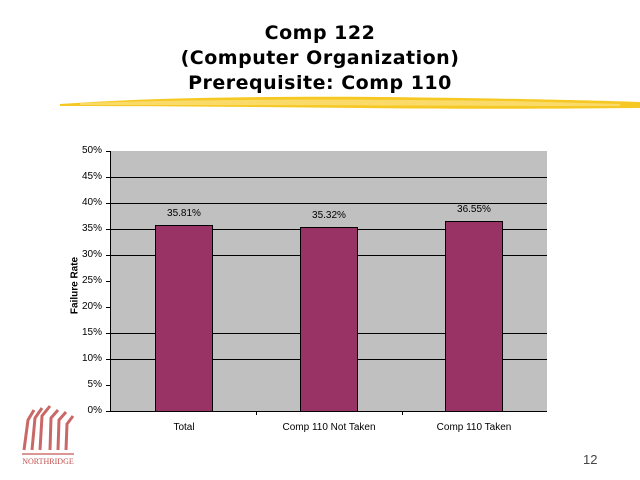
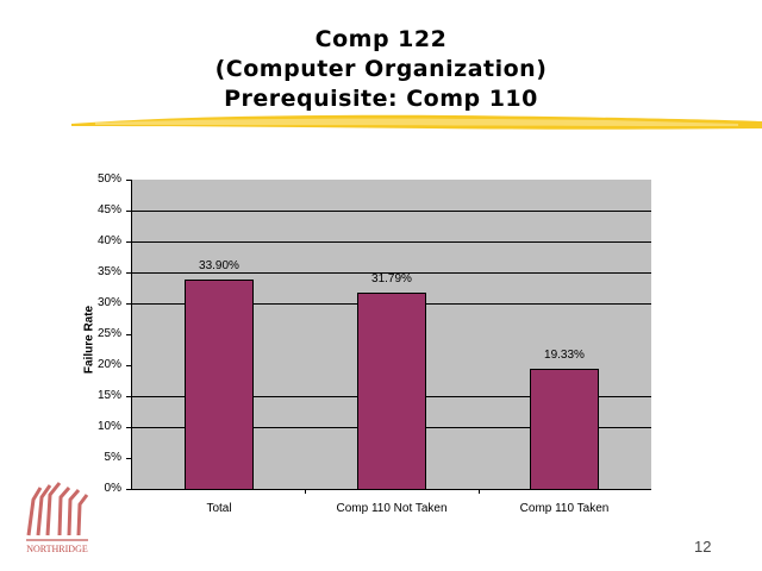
Total: 35.81% -> 33.90%
Comp 110 Not Taken: 35.32% -> 31.79%
Comp 110 Taken: 36.55% -> 19.33%
